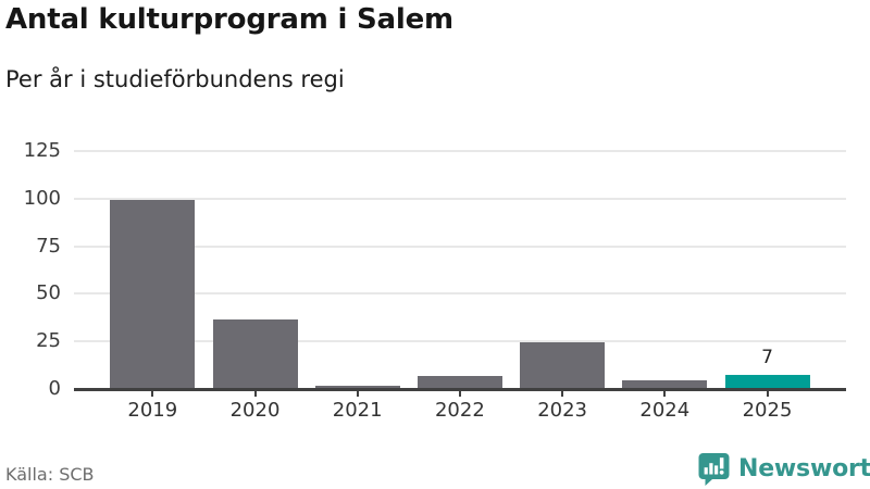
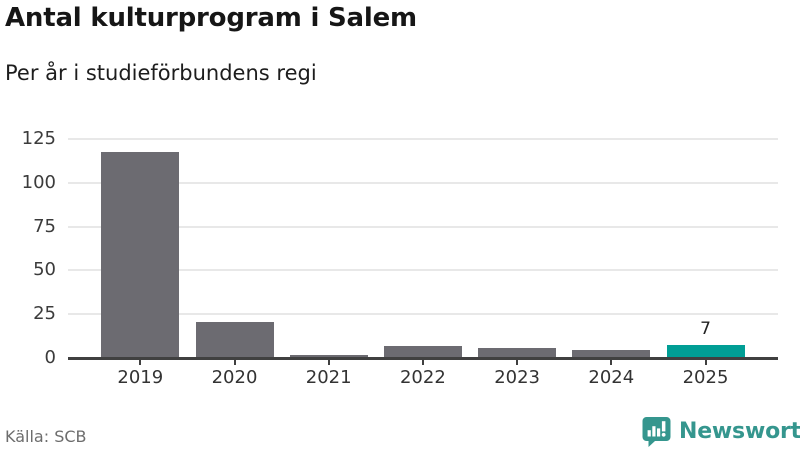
2019: 99 -> 117
2020: 36 -> 20
2023: 24 -> 5
